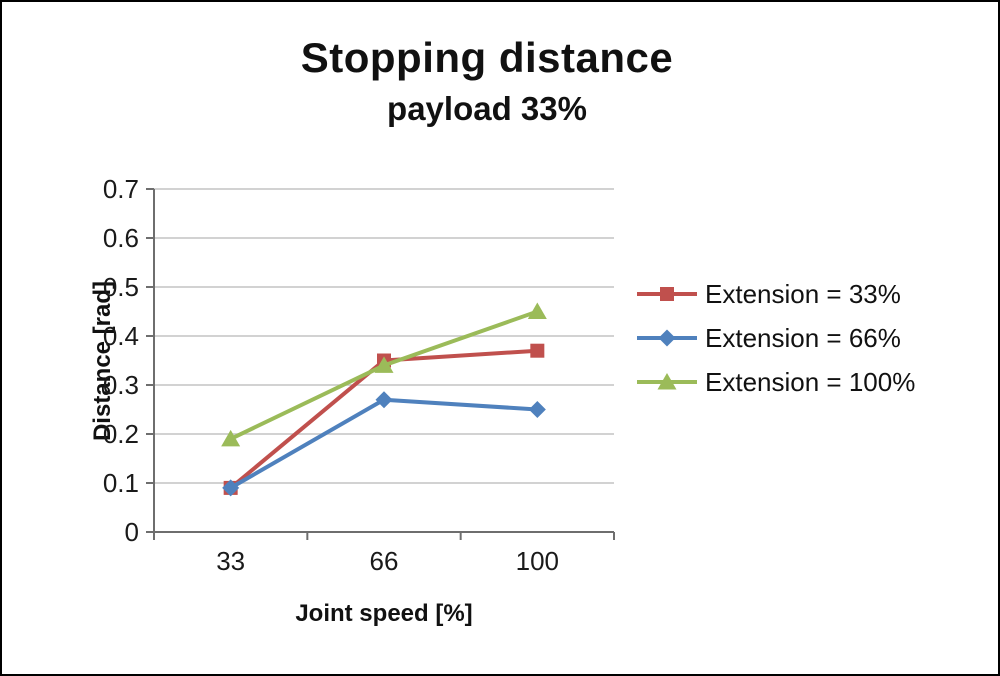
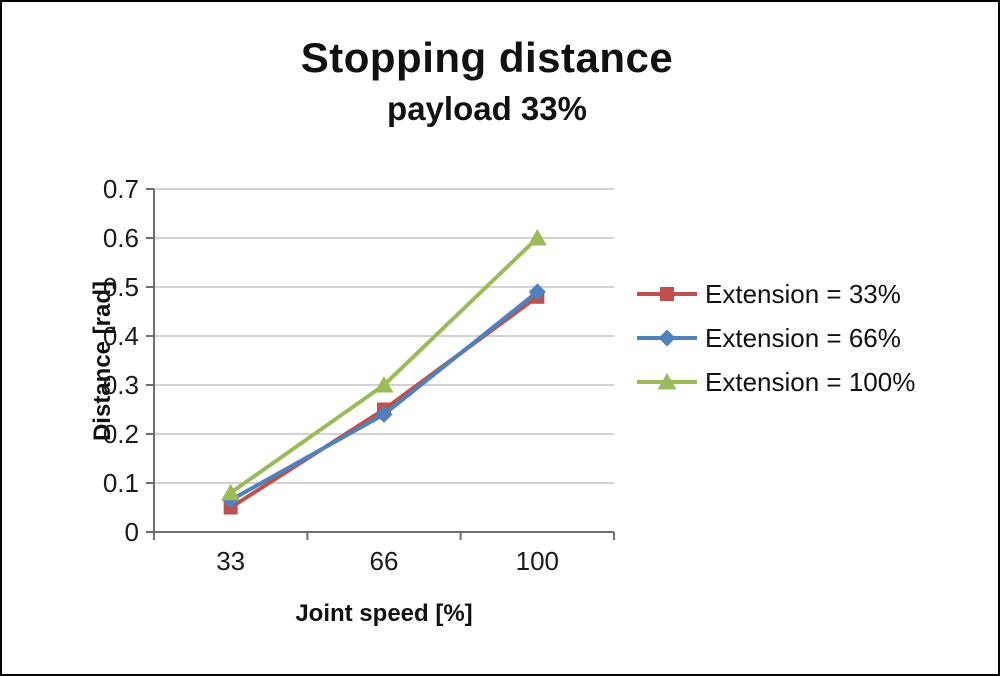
Extension = 33%/33: 0.09 -> 0.05
Extension = 66%/33: 0.09 -> 0.07
Extension = 100%/33: 0.19 -> 0.08
Extension = 33%/66: 0.35 -> 0.25
Extension = 66%/66: 0.27 -> 0.24
Extension = 100%/66: 0.34 -> 0.30
Extension = 33%/100: 0.37 -> 0.48
Extension = 66%/100: 0.25 -> 0.49
Extension = 100%/100: 0.45 -> 0.60
